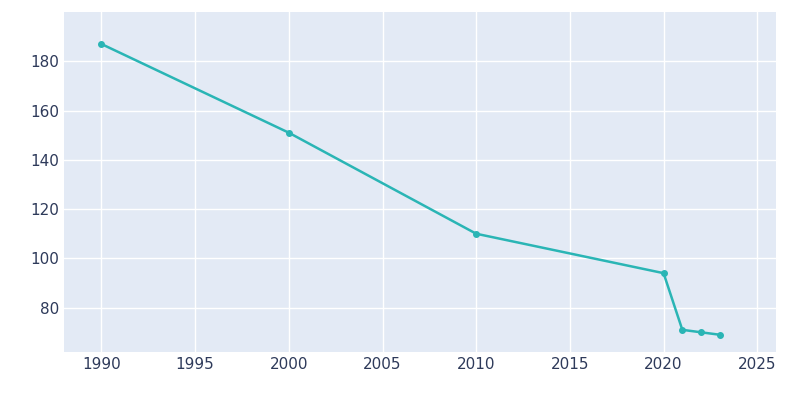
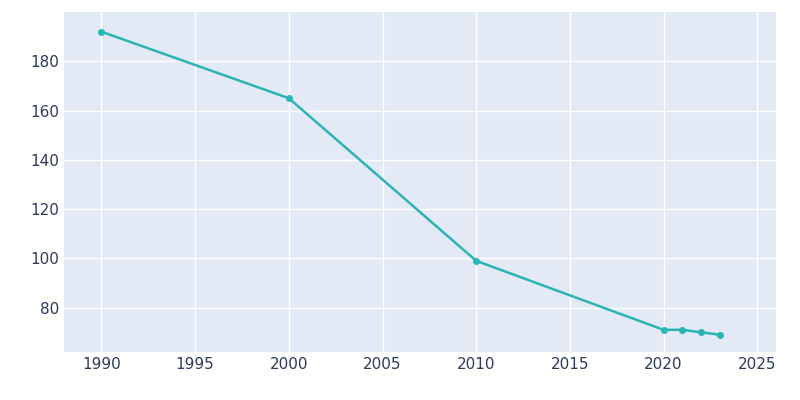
1990: 187 -> 192
2000: 151 -> 165
2010: 110 -> 99
2020: 94 -> 71
